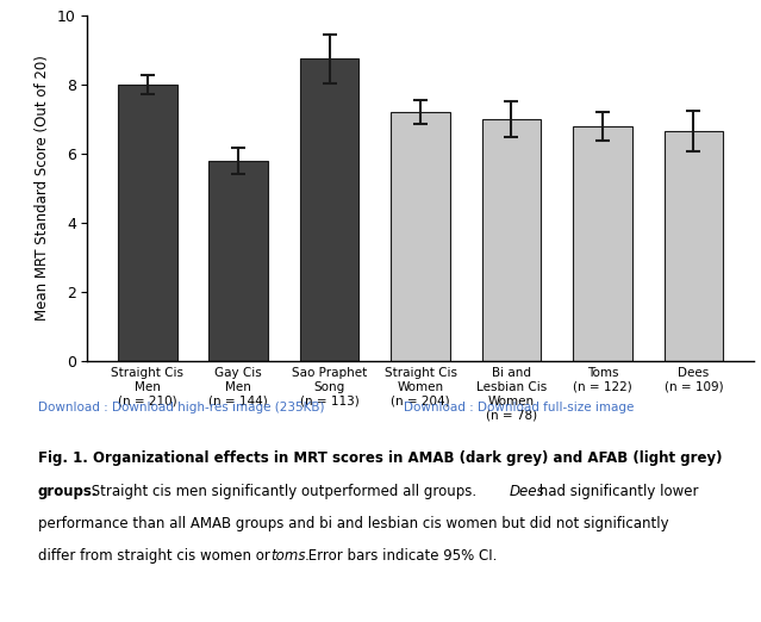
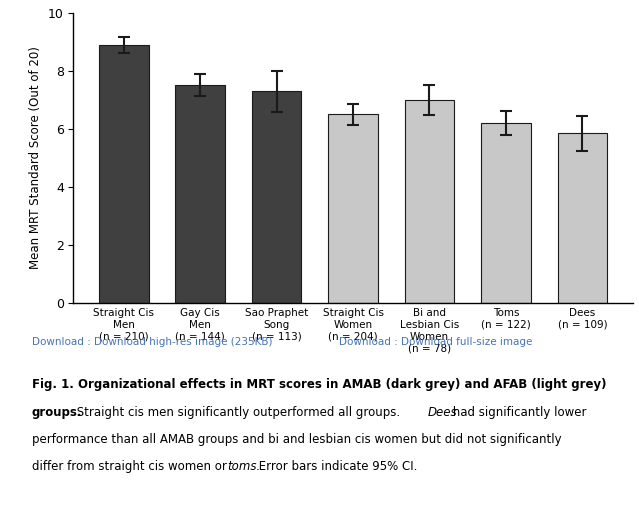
Straight Cis Men (n = 210): 8.00 -> 8.90
Gay Cis Men (n = 144): 5.80 -> 7.50
Sao Praphet Song (n = 113): 8.75 -> 7.30
Straight Cis Women (n = 204): 7.20 -> 6.50
Toms (n = 122): 6.80 -> 6.20
Dees (n = 109): 6.65 -> 5.85
